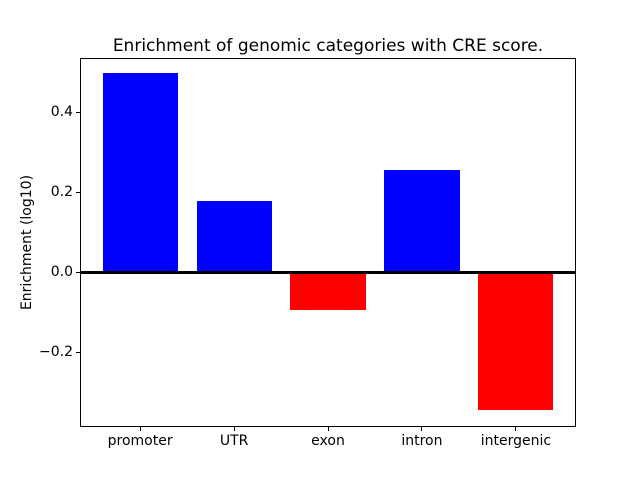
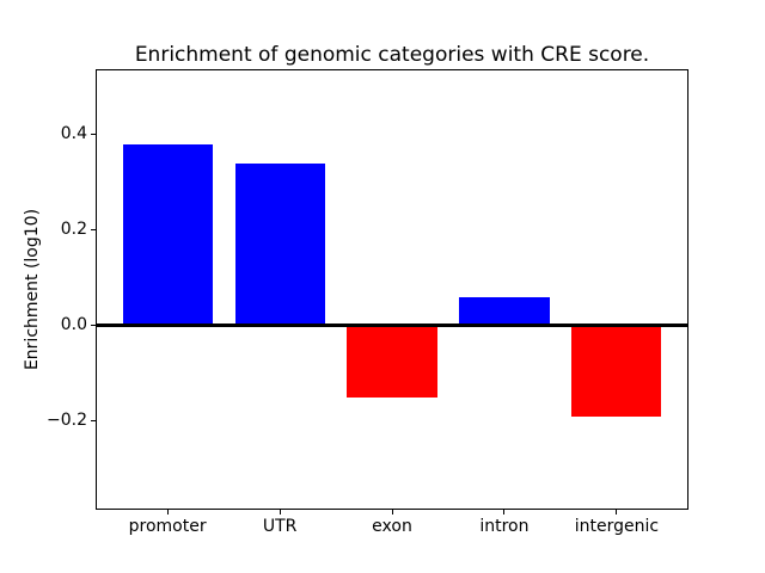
promoter: 0.50 -> 0.38
UTR: 0.18 -> 0.34
exon: -0.09 -> -0.15
intron: 0.26 -> 0.06
intergenic: -0.34 -> -0.19
